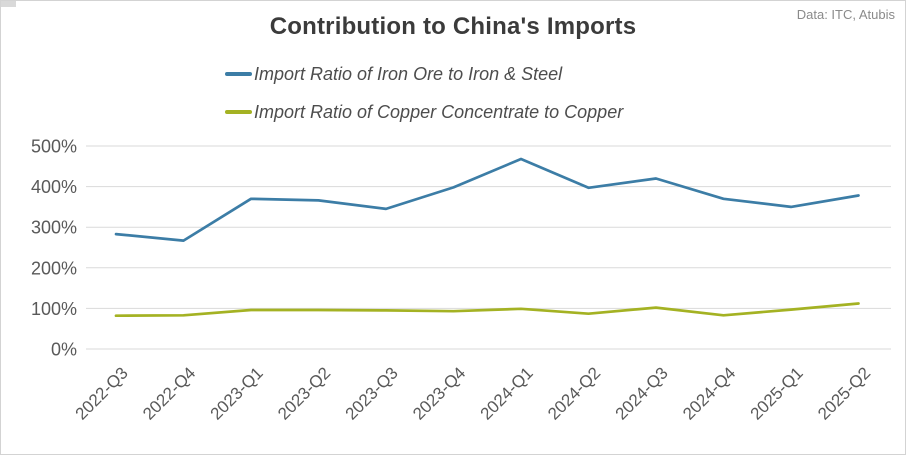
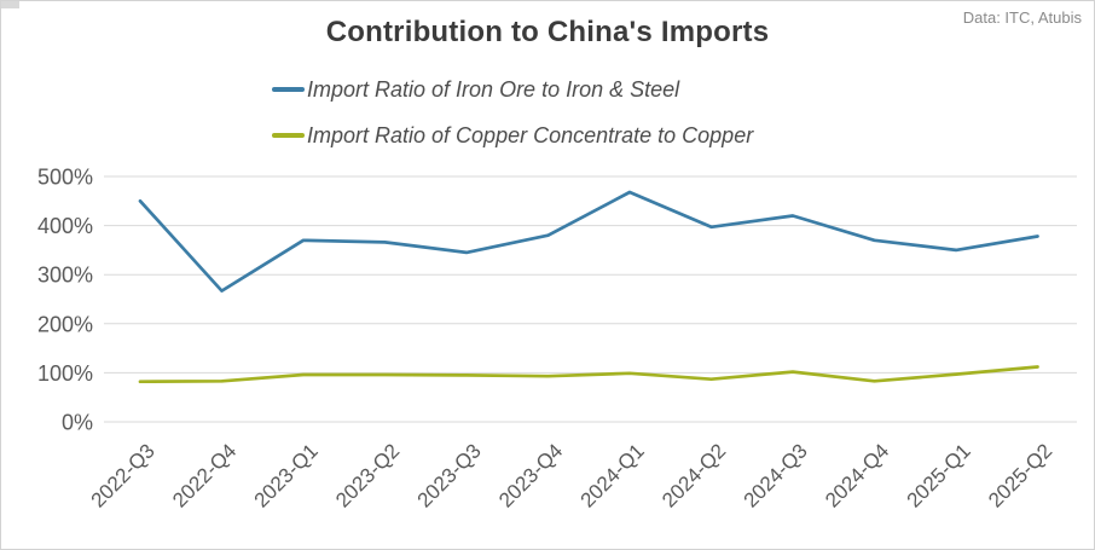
Import Ratio of Iron Ore to Iron & Steel/2022-Q3: 280% -> 450%
Import Ratio of Iron Ore to Iron & Steel/2023-Q4: 400% -> 380%
